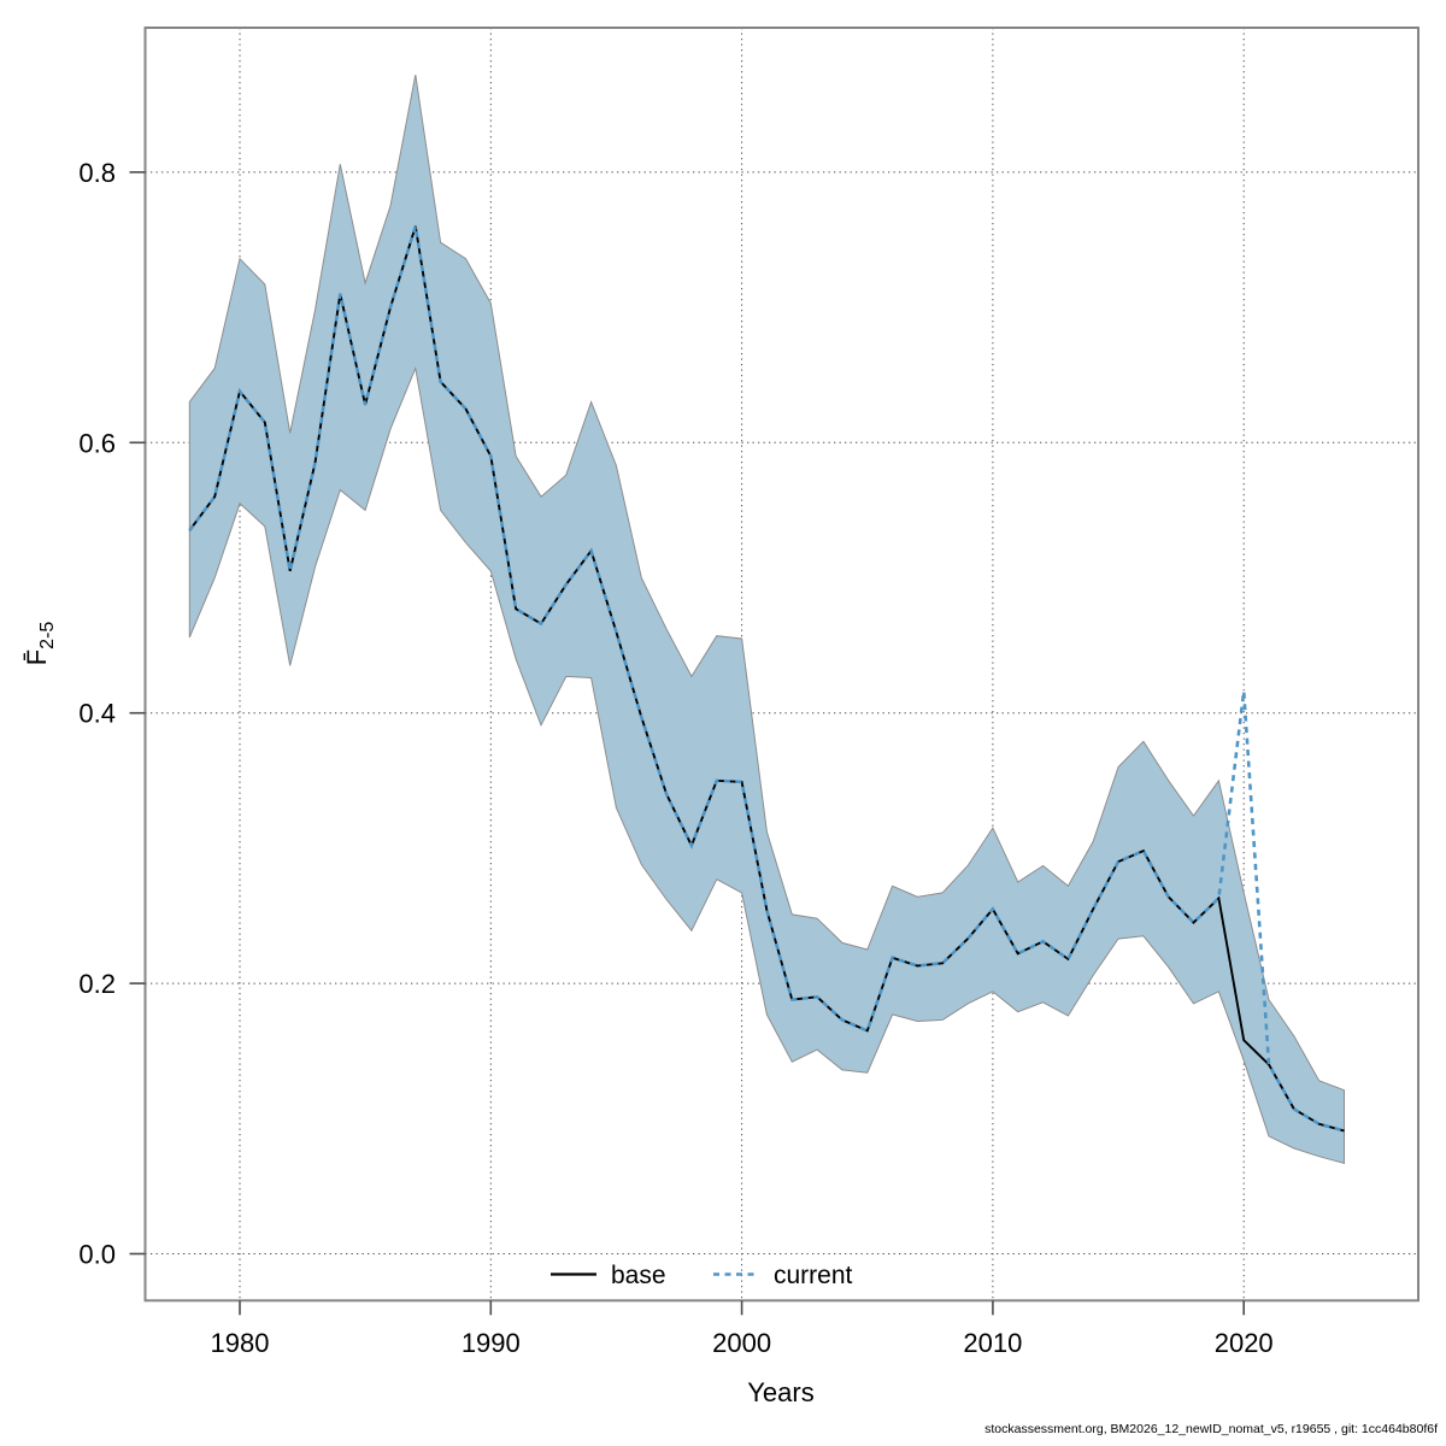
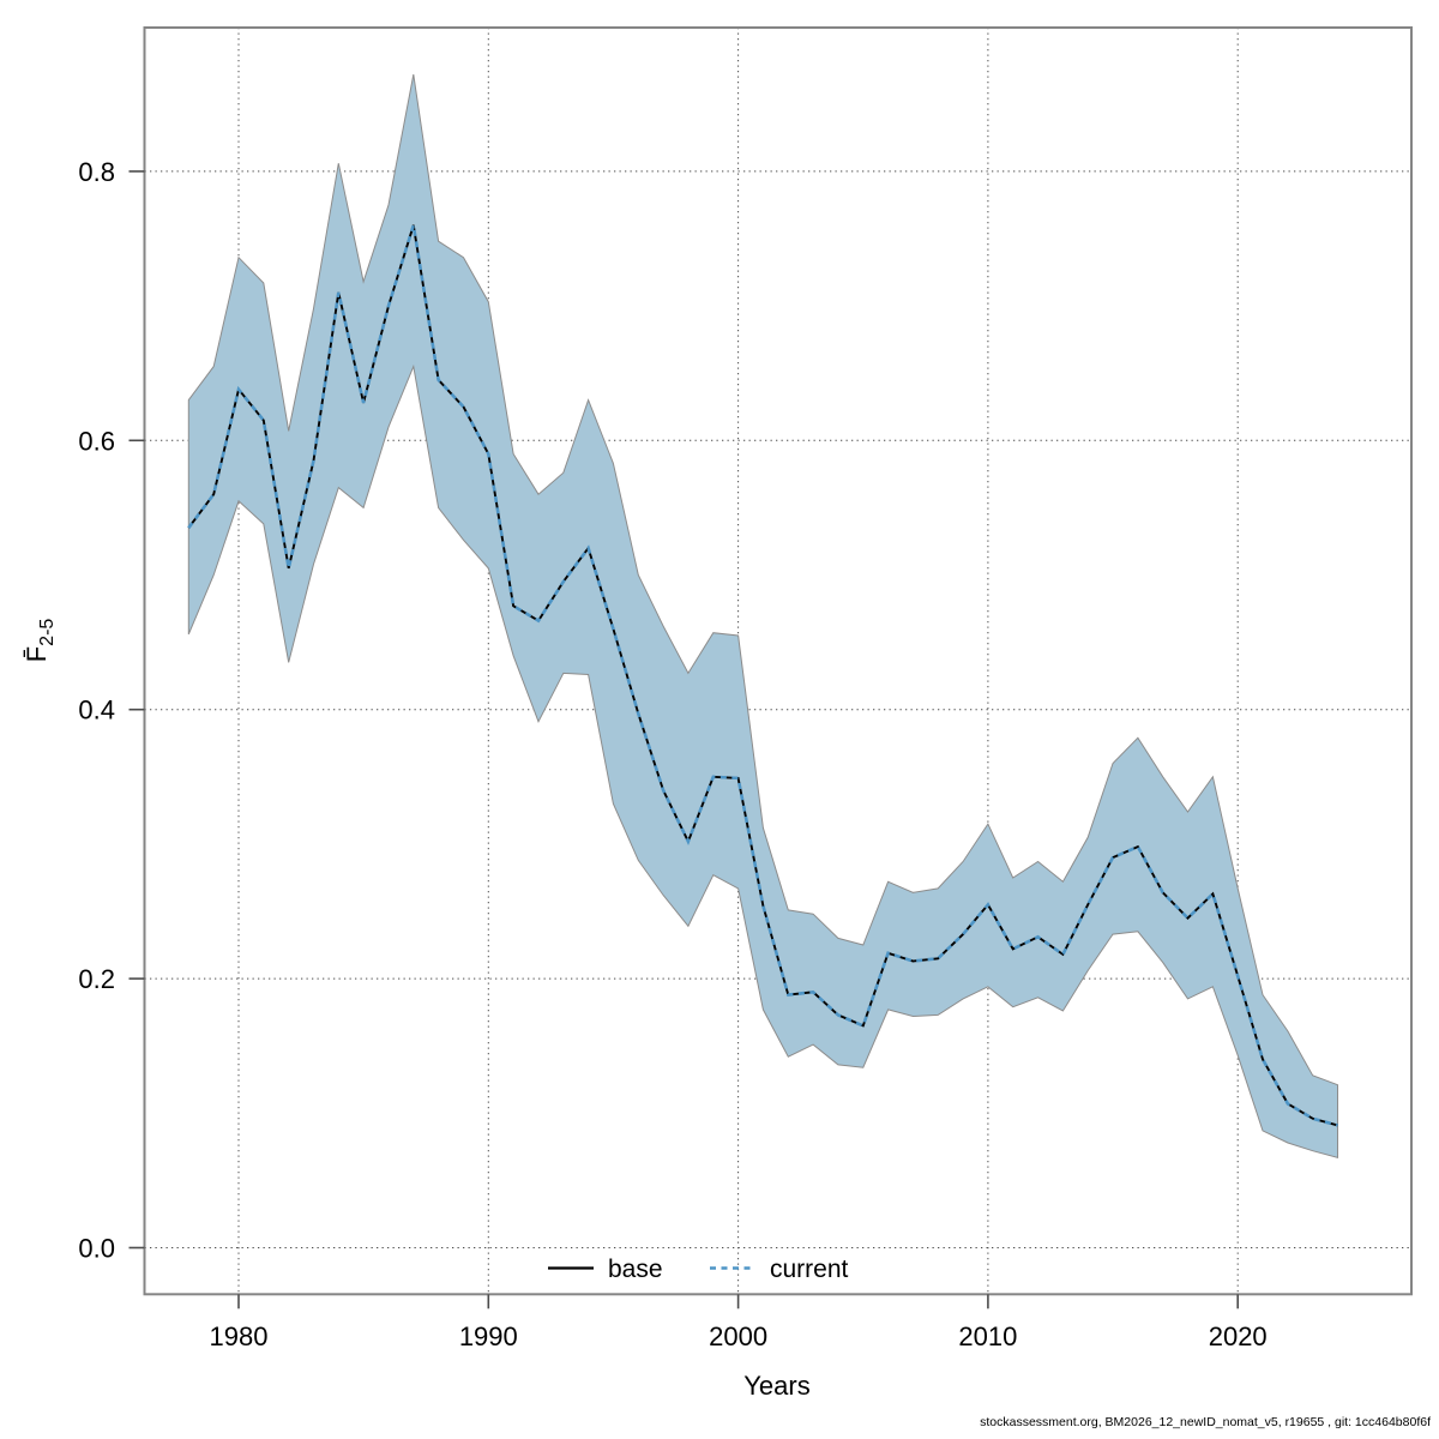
base/2020: 0.158 -> 0.202
current/2020: 0.416 -> 0.202
